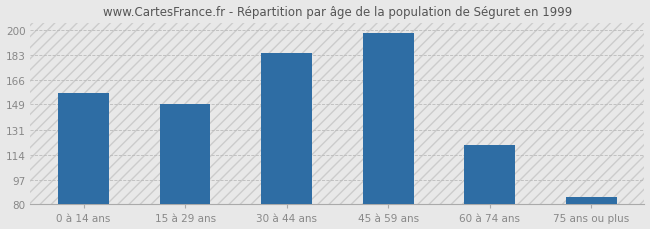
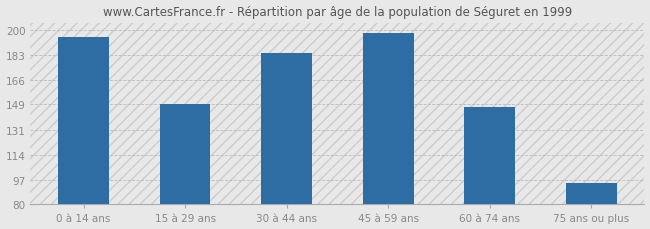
0 à 14 ans: 157 -> 195
60 à 74 ans: 121 -> 147
75 ans ou plus: 85 -> 95
